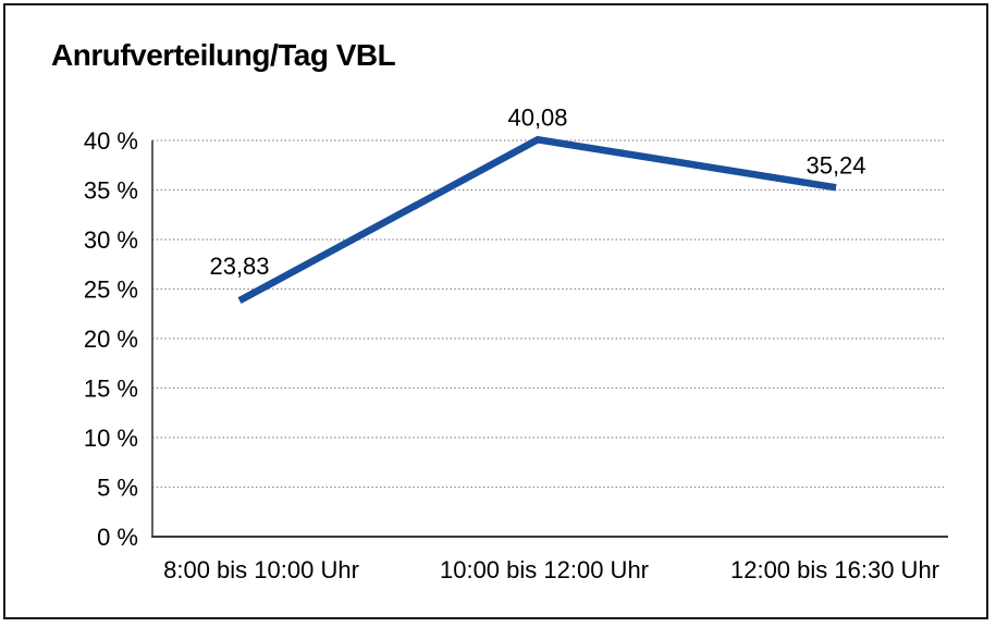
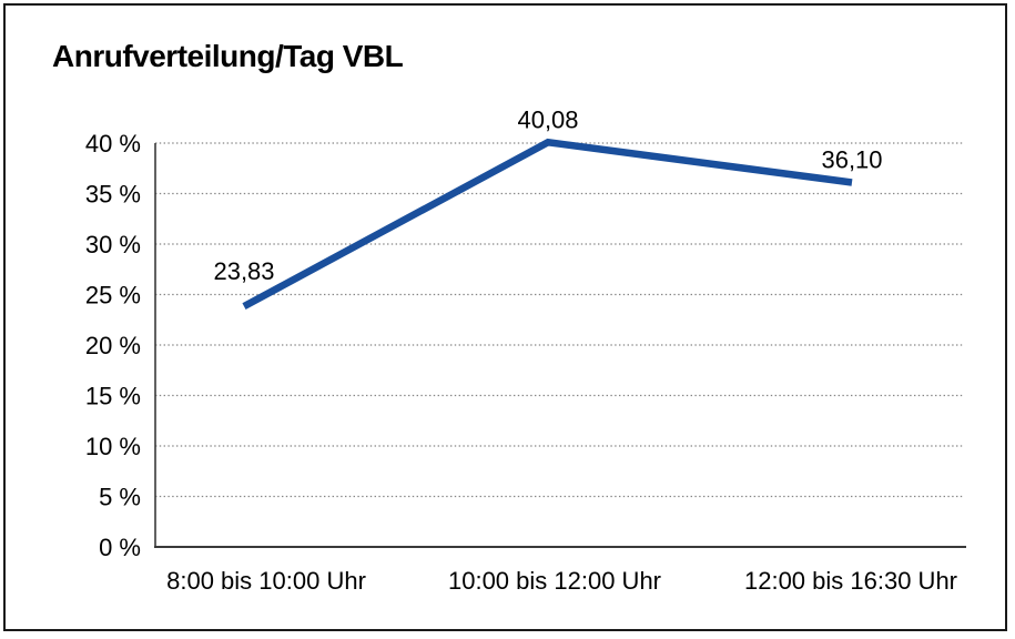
12:00 bis 16:30 Uhr: 35,24 -> 36,10
